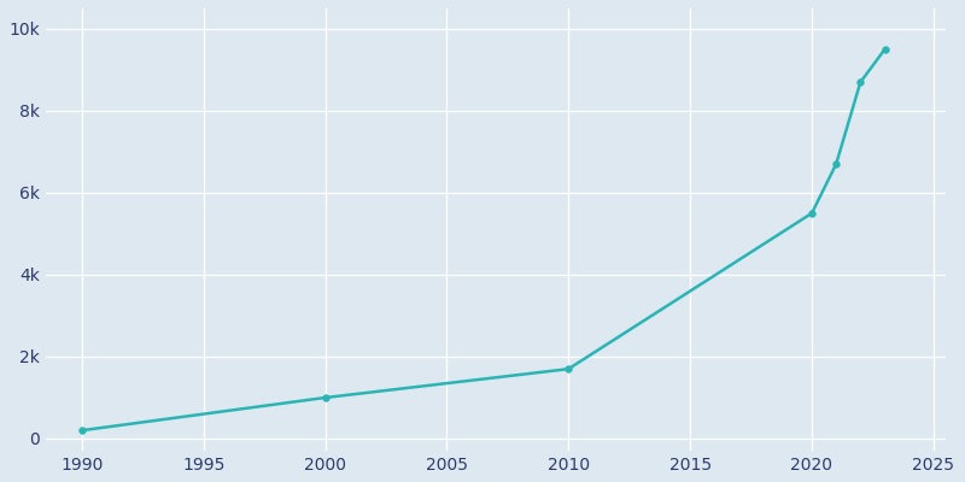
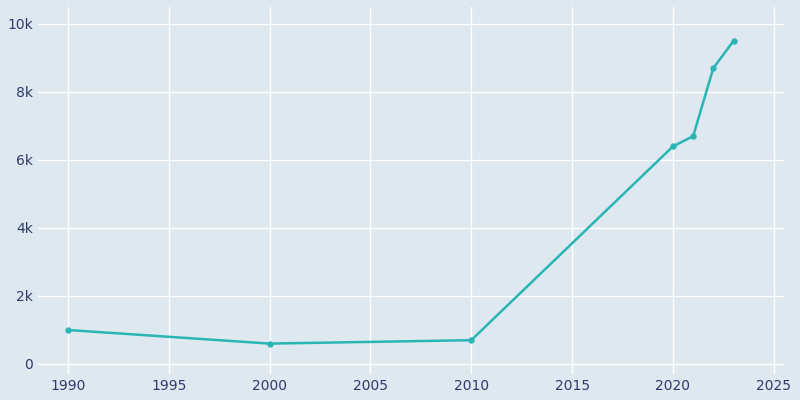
1990: 0.2k -> 1.0k
2000: 1.0k -> 0.6k
2010: 1.7k -> 0.7k
2020: 5.5k -> 6.4k
